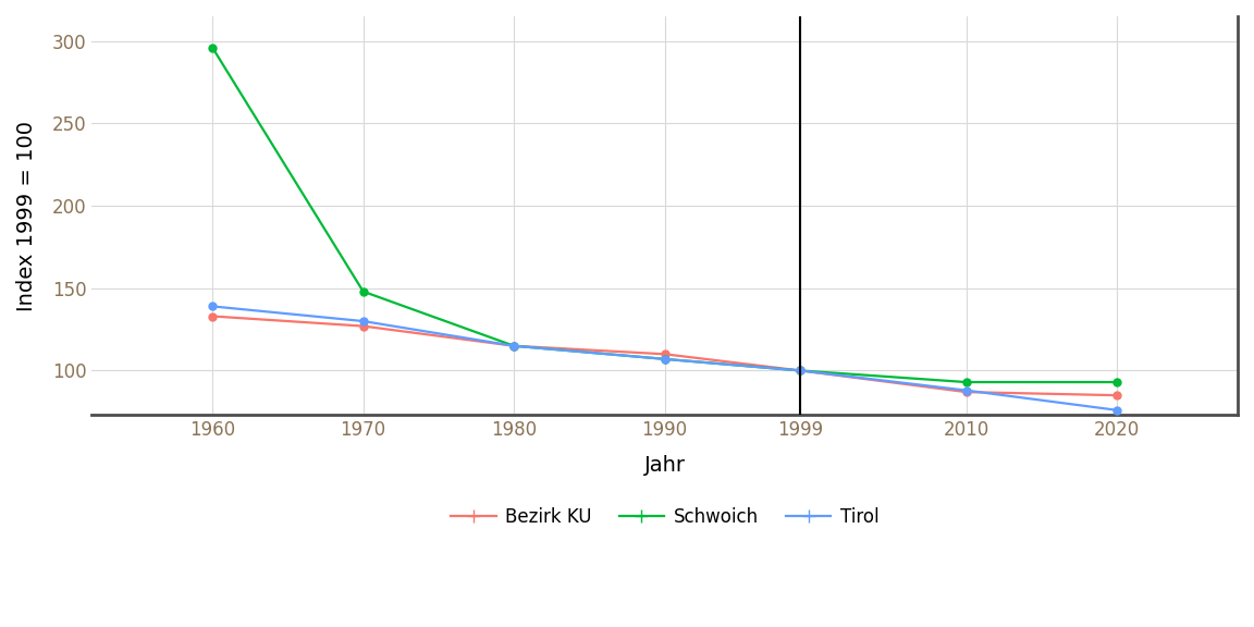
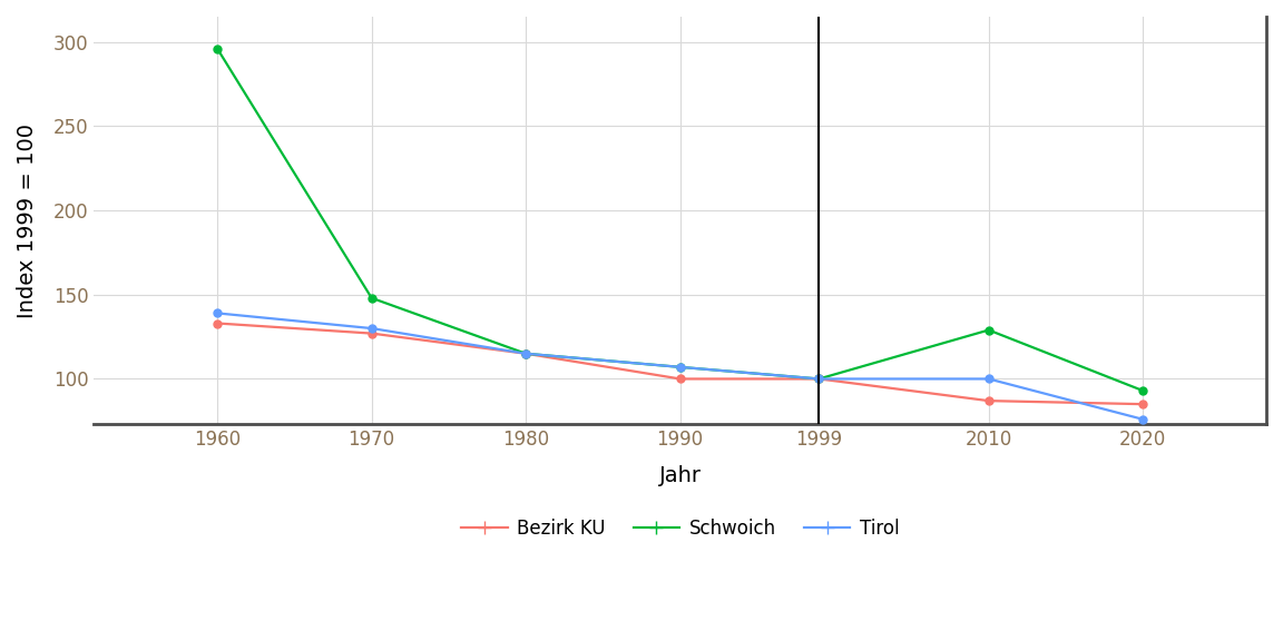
Bezirk KU/1990: 110 -> 100
Schwoich/2010: 93 -> 129
Tirol/2010: 88 -> 100
